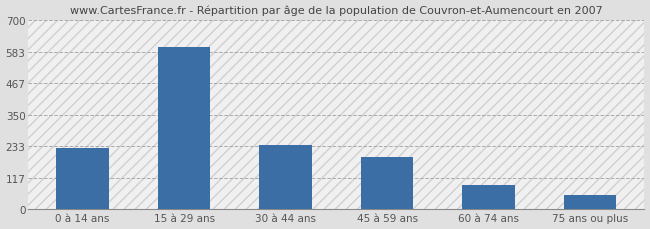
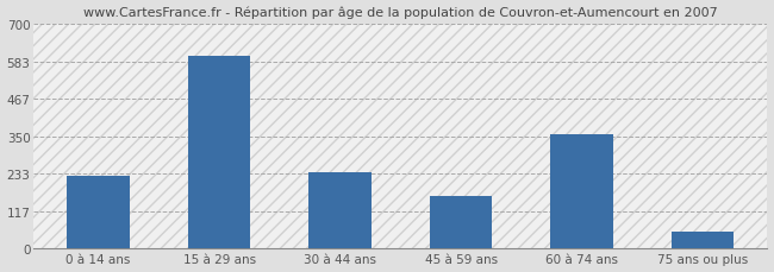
45 à 59 ans: 192 -> 165
60 à 74 ans: 88 -> 355
